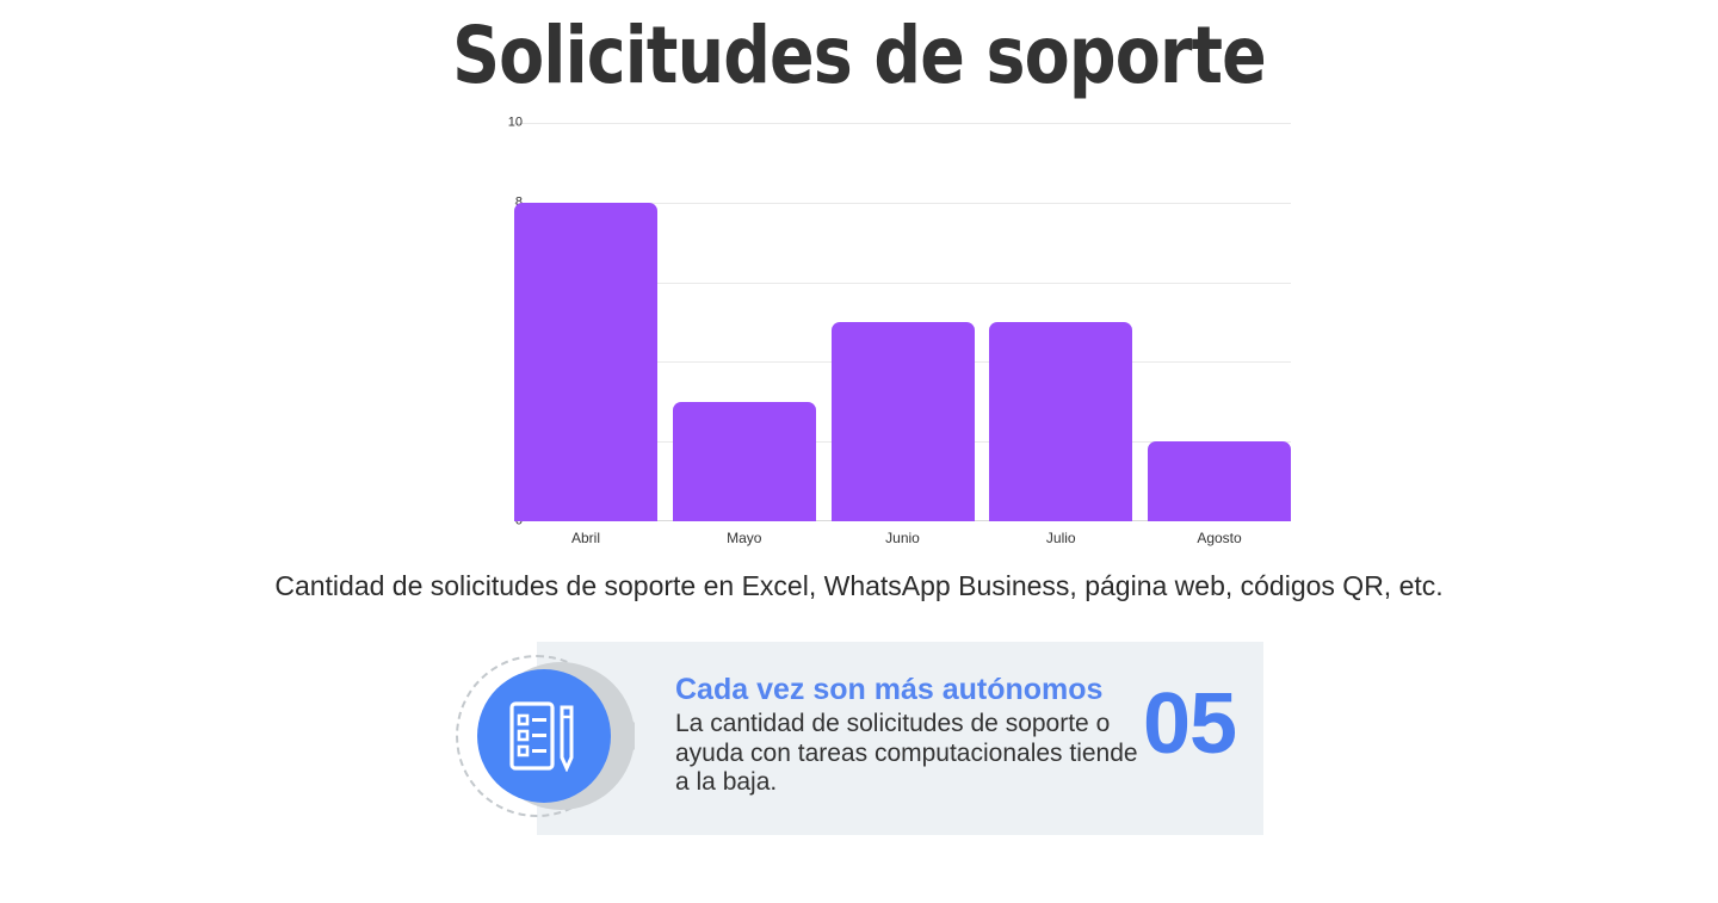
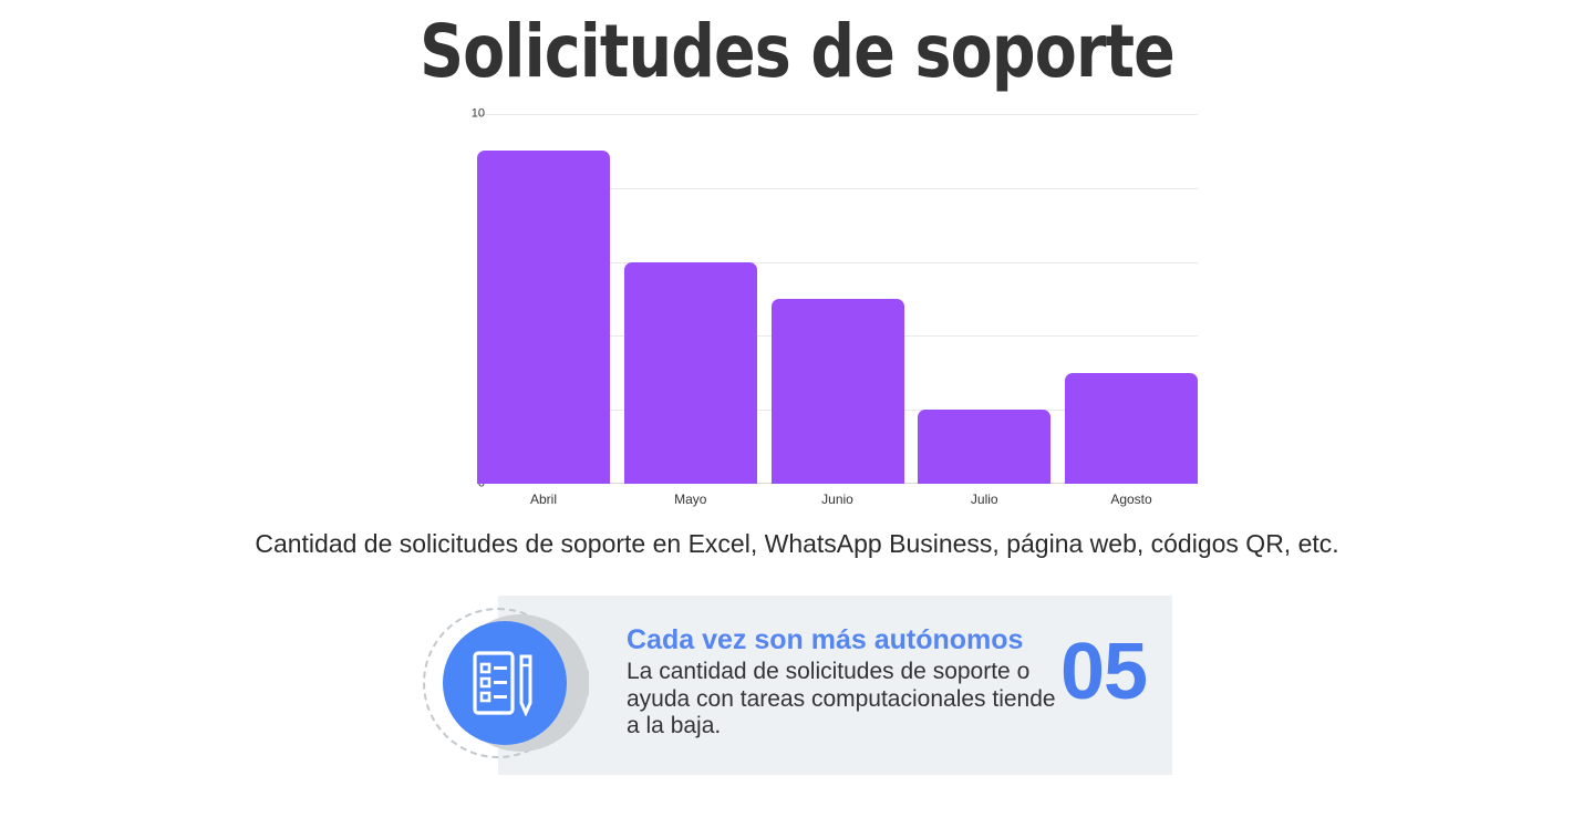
Abril: 8 -> 9
Mayo: 3 -> 6
Julio: 5 -> 2
Agosto: 2 -> 3
